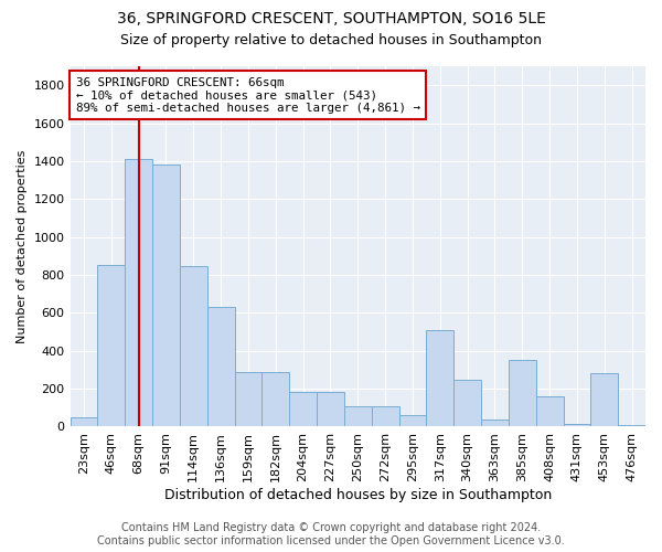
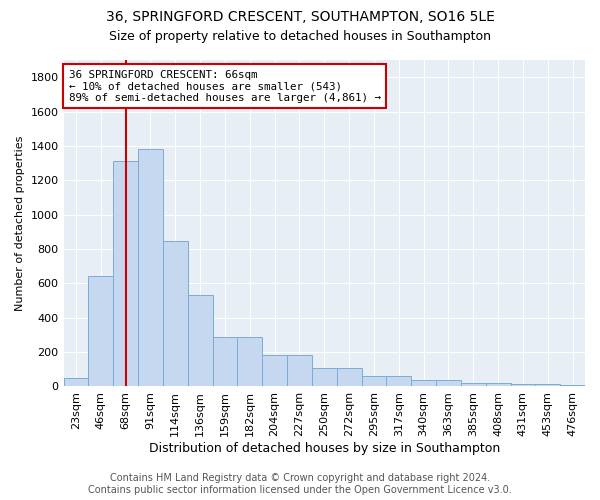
46sqm: 850 -> 640
68sqm: 1410 -> 1310
136sqm: 630 -> 530
317sqm: 510 -> 60
340sqm: 250 -> 40
385sqm: 350 -> 20
408sqm: 160 -> 20
453sqm: 280 -> 10
